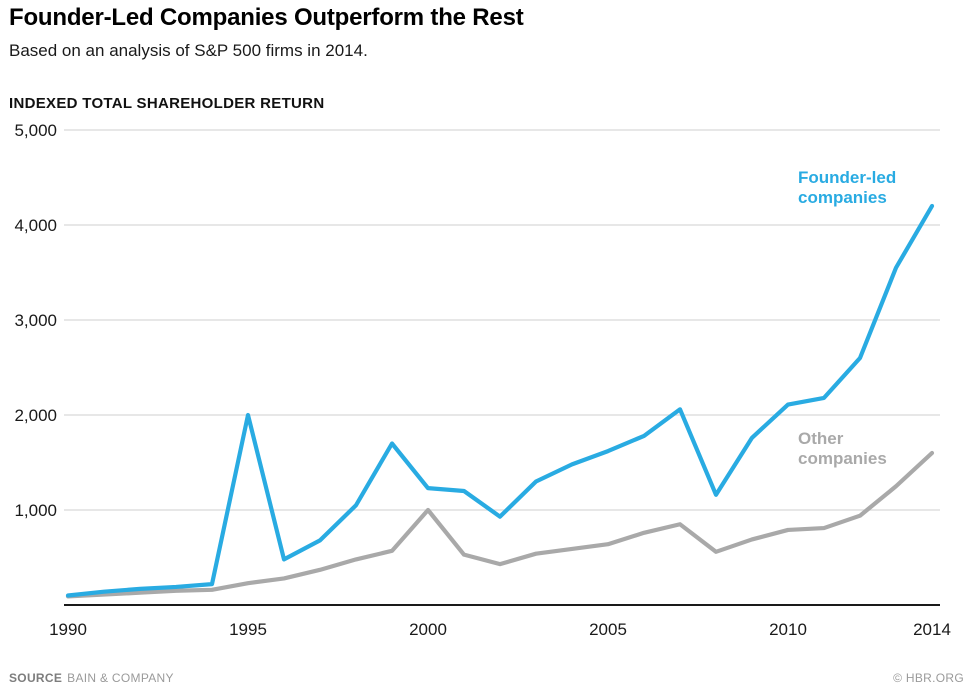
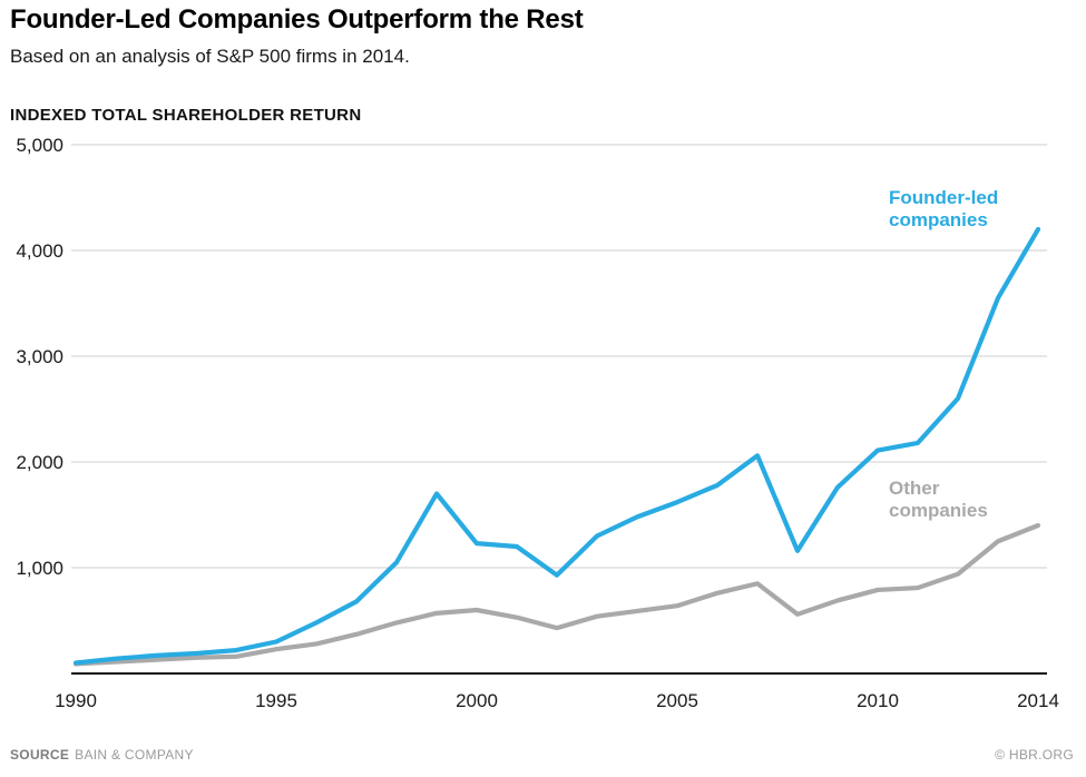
Founder-led companies/1995: 2000 -> 300
Other companies/2000: 1000 -> 600
Other companies/2014: 1600 -> 1400
